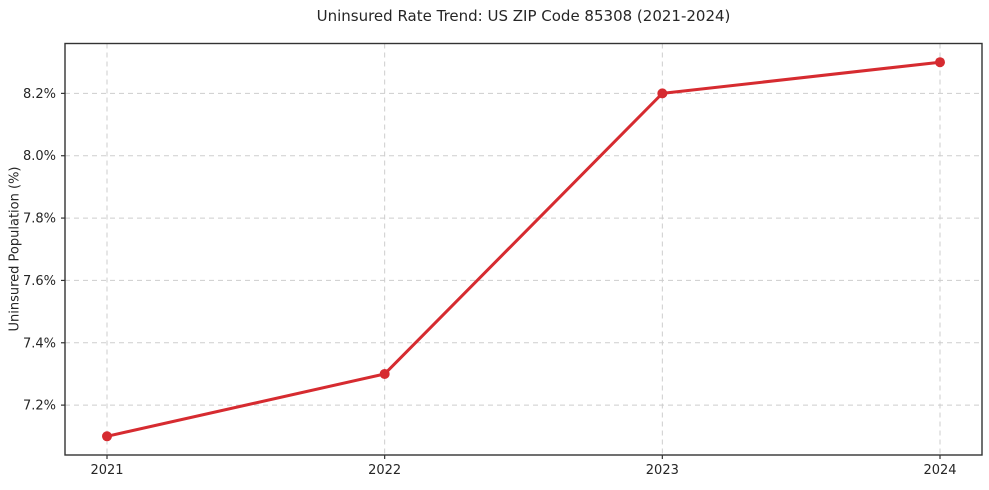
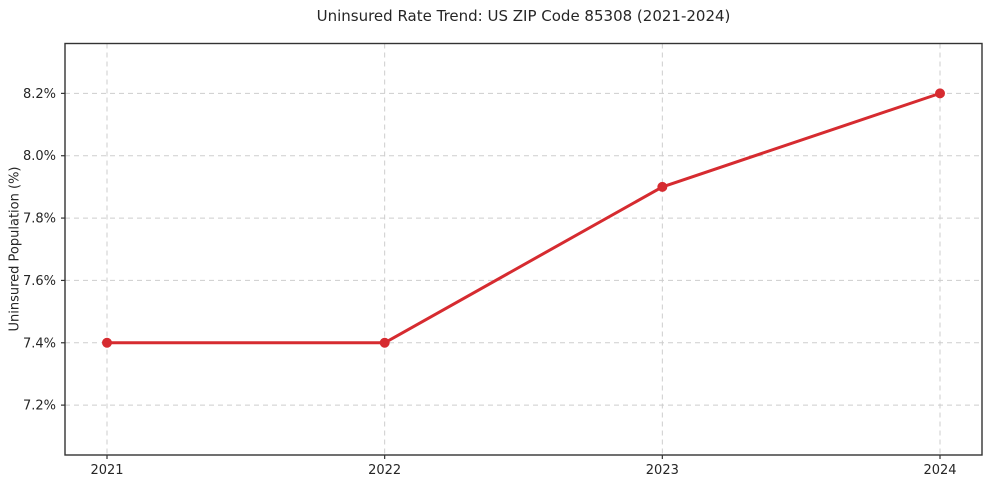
2021: 7.1% -> 7.4%
2022: 7.3% -> 7.4%
2023: 8.2% -> 7.9%
2024: 8.3% -> 8.2%
